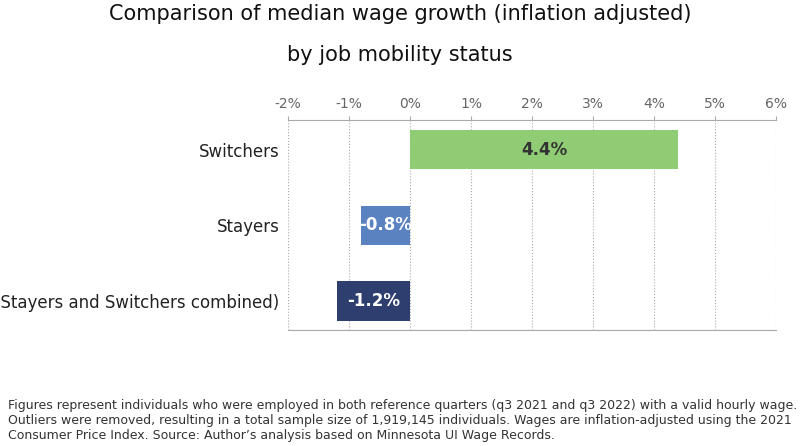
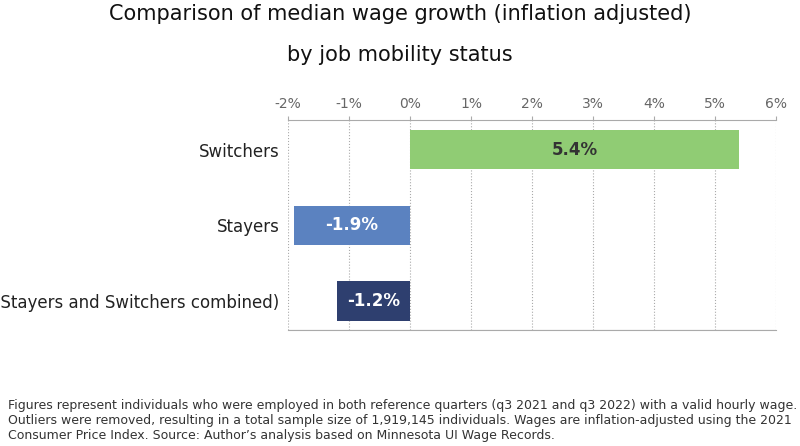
Switchers: 4.4% -> 5.4%
Stayers: -0.8% -> -1.9%
